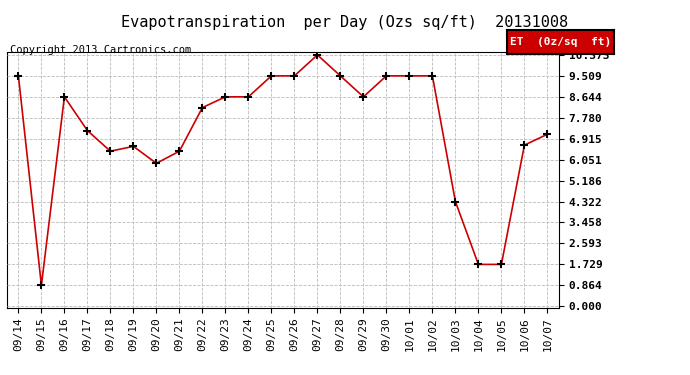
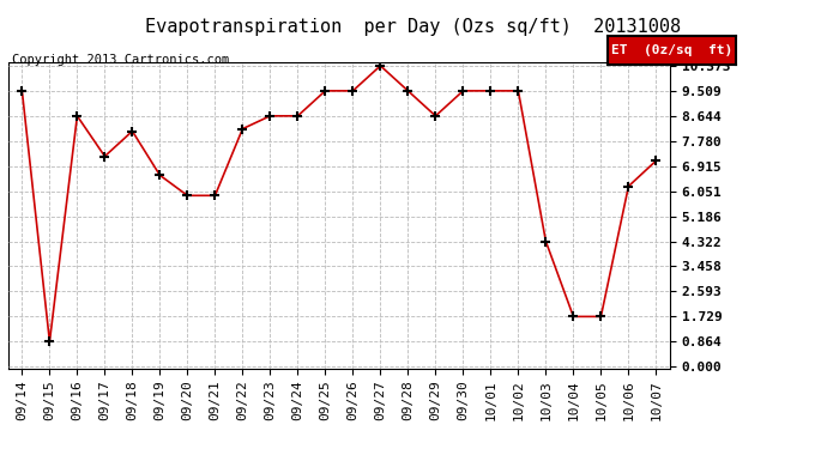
09/18: 6.40 -> 8.12
09/21: 6.40 -> 5.90
10/06: 6.65 -> 6.22
